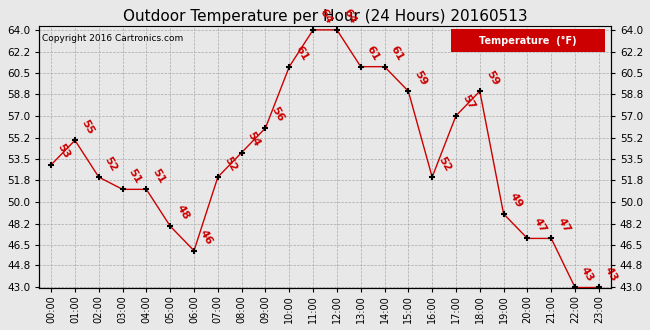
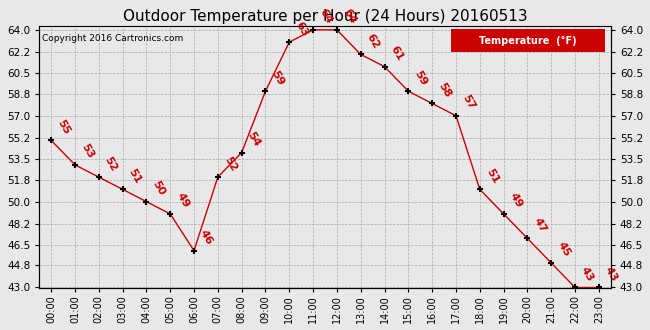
00:00: 53 -> 55
01:00: 55 -> 53
04:00: 51 -> 50
05:00: 48 -> 49
09:00: 56 -> 59
10:00: 61 -> 63
13:00: 61 -> 62
16:00: 52 -> 58
18:00: 59 -> 51
21:00: 47 -> 45
